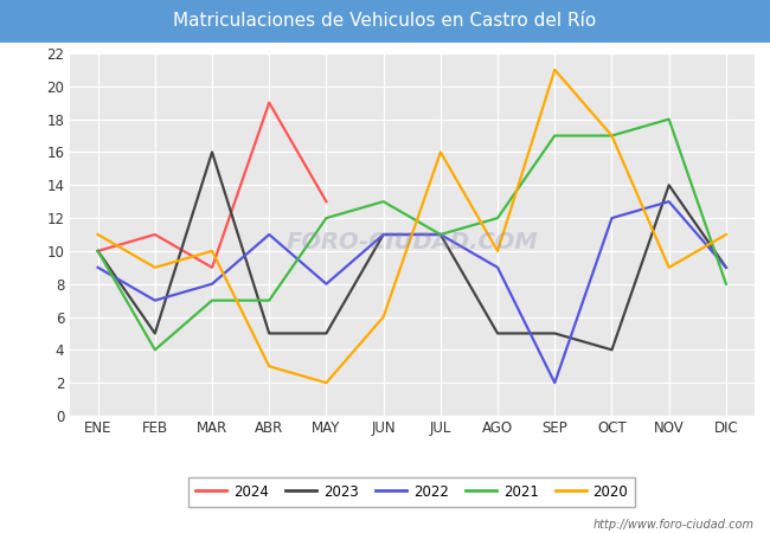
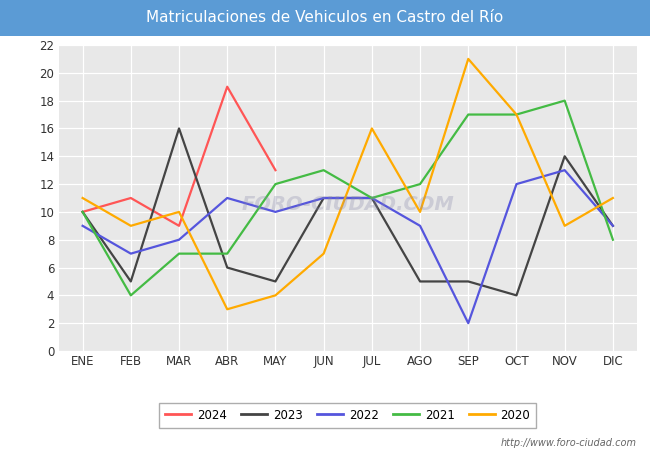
2023/ABR: 5 -> 6
2022/MAY: 8 -> 10
2020/MAY: 2 -> 4
2020/JUN: 6 -> 7
